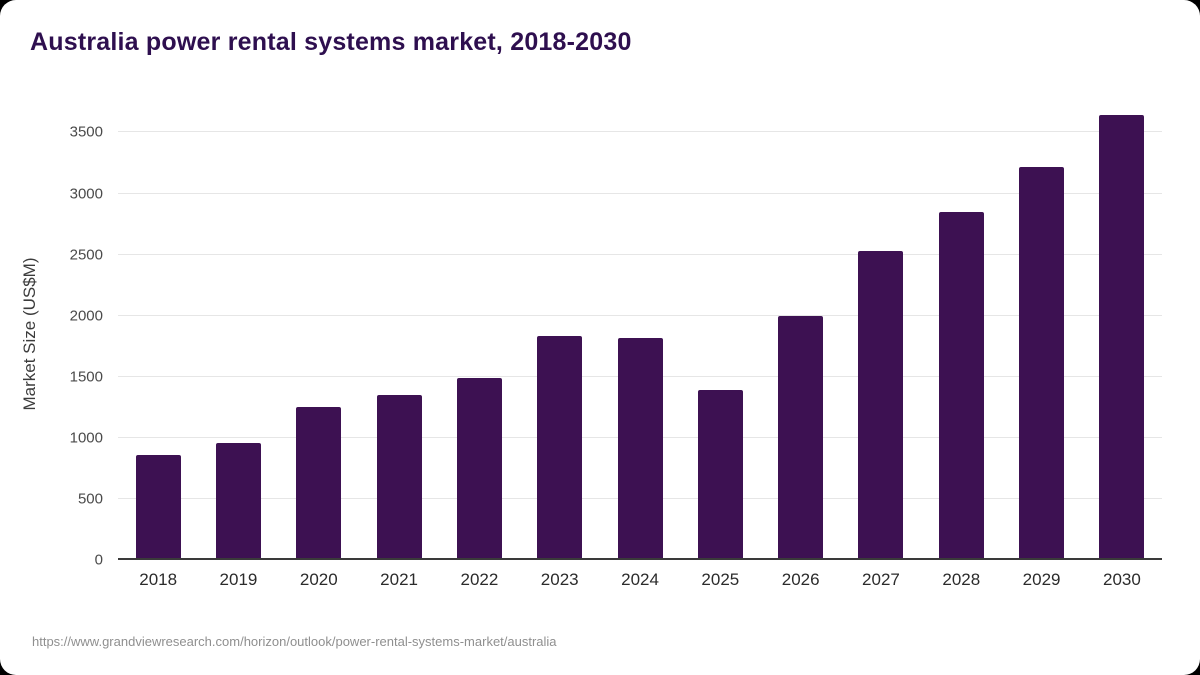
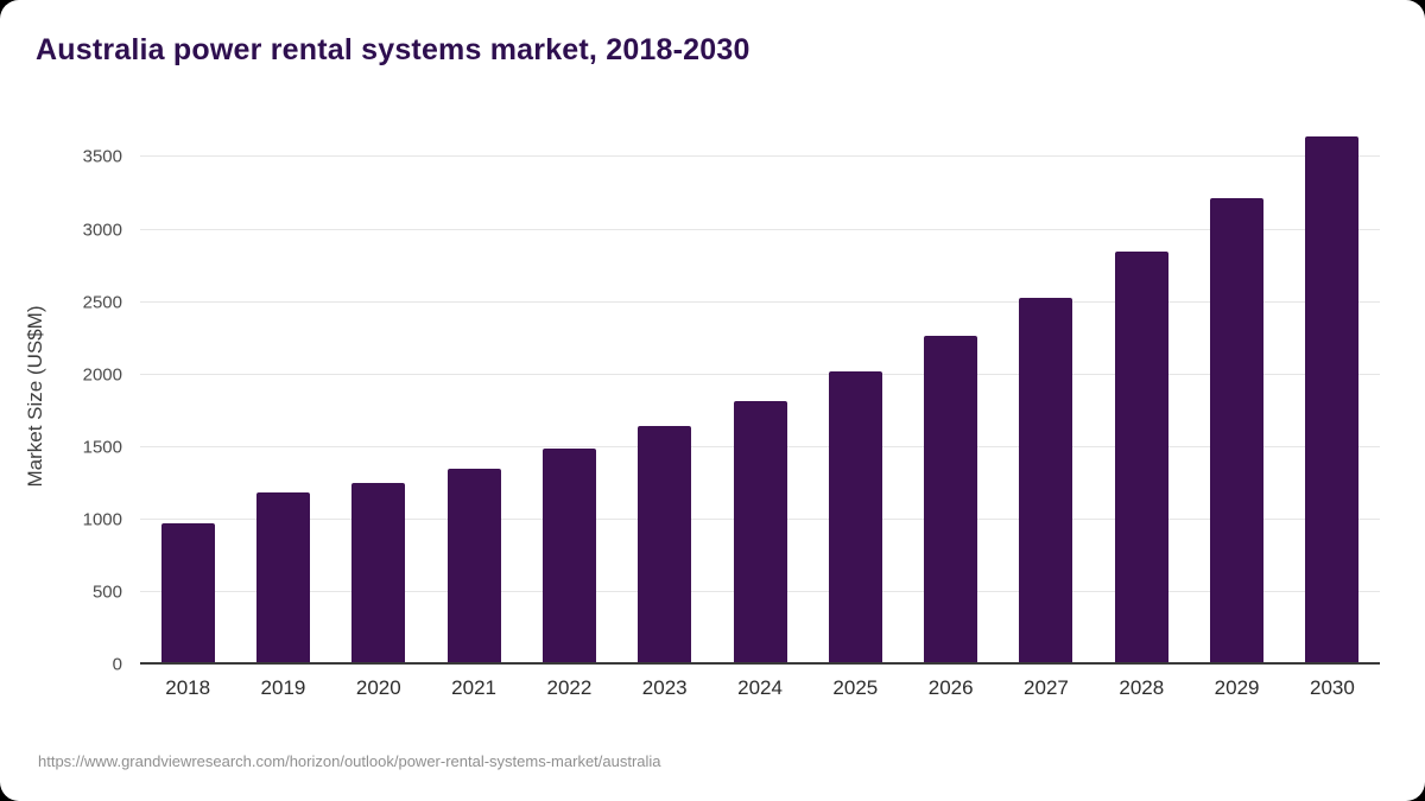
2018: 860 -> 980
2019: 960 -> 1190
2023: 1830 -> 1640
2025: 1390 -> 2020
2026: 2000 -> 2260
